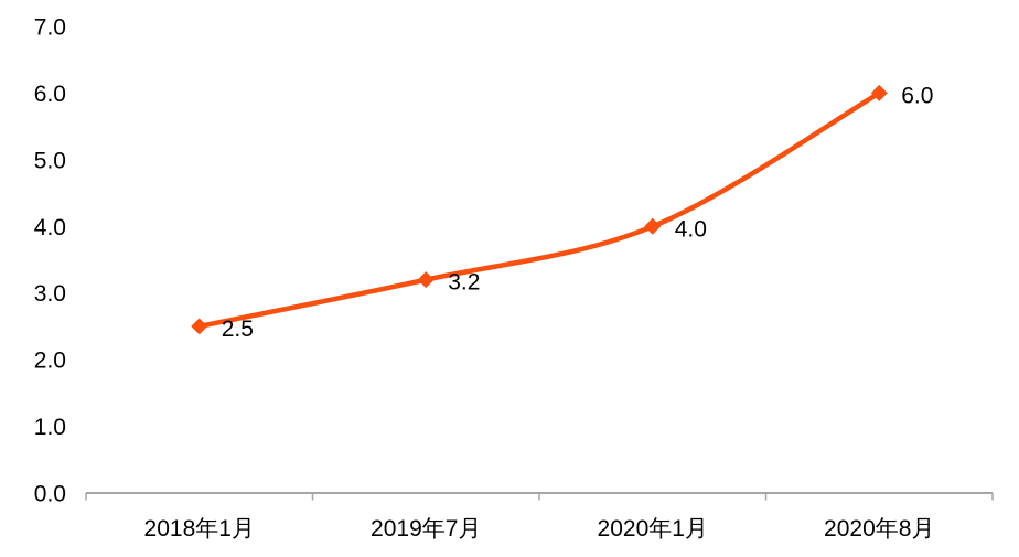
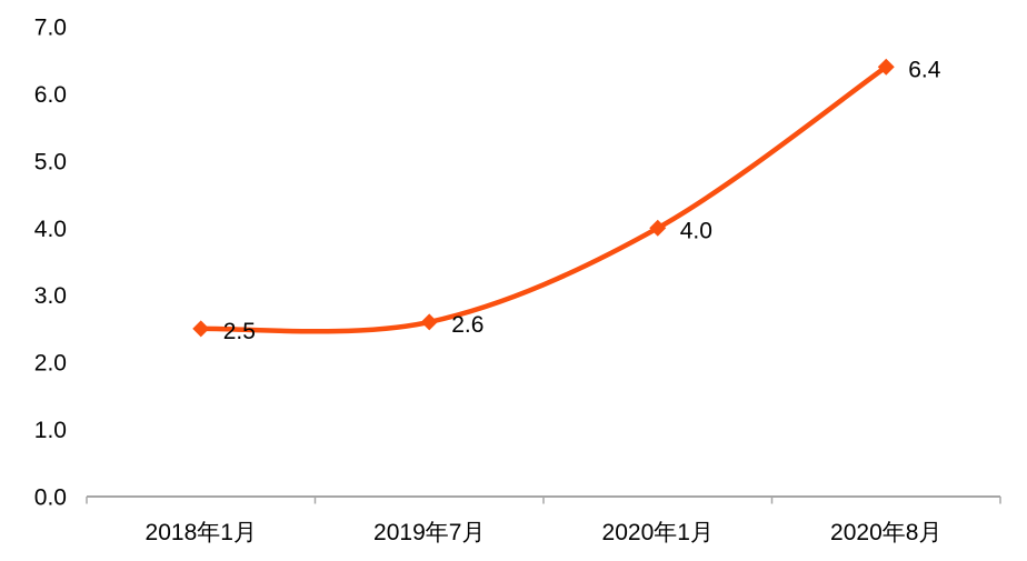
2019年7月: 3.2 -> 2.6
2020年8月: 6.0 -> 6.4
